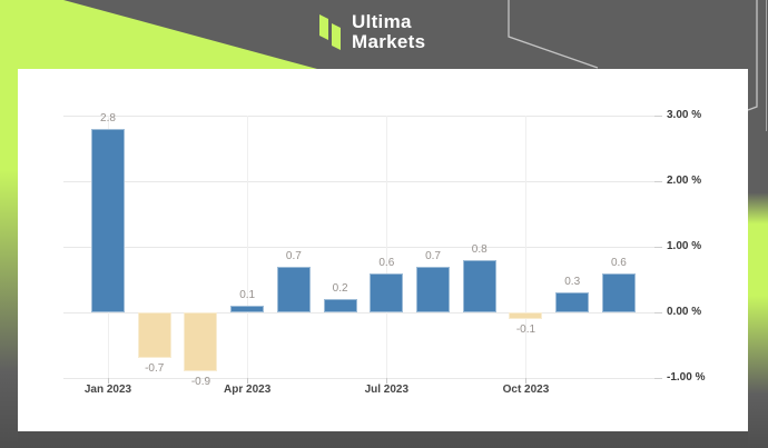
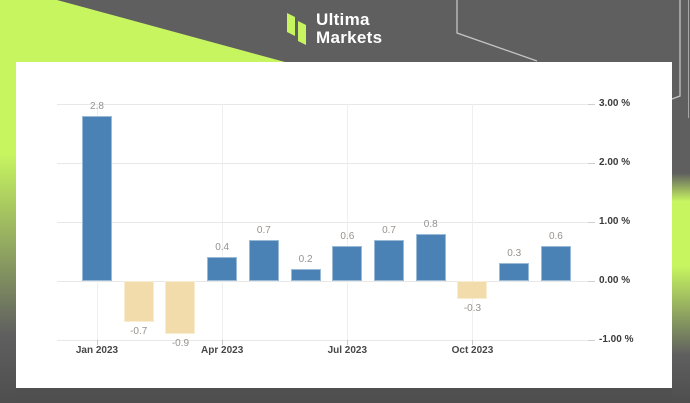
Apr 2023: 0.1 -> 0.4
Oct 2023: -0.1 -> -0.3
